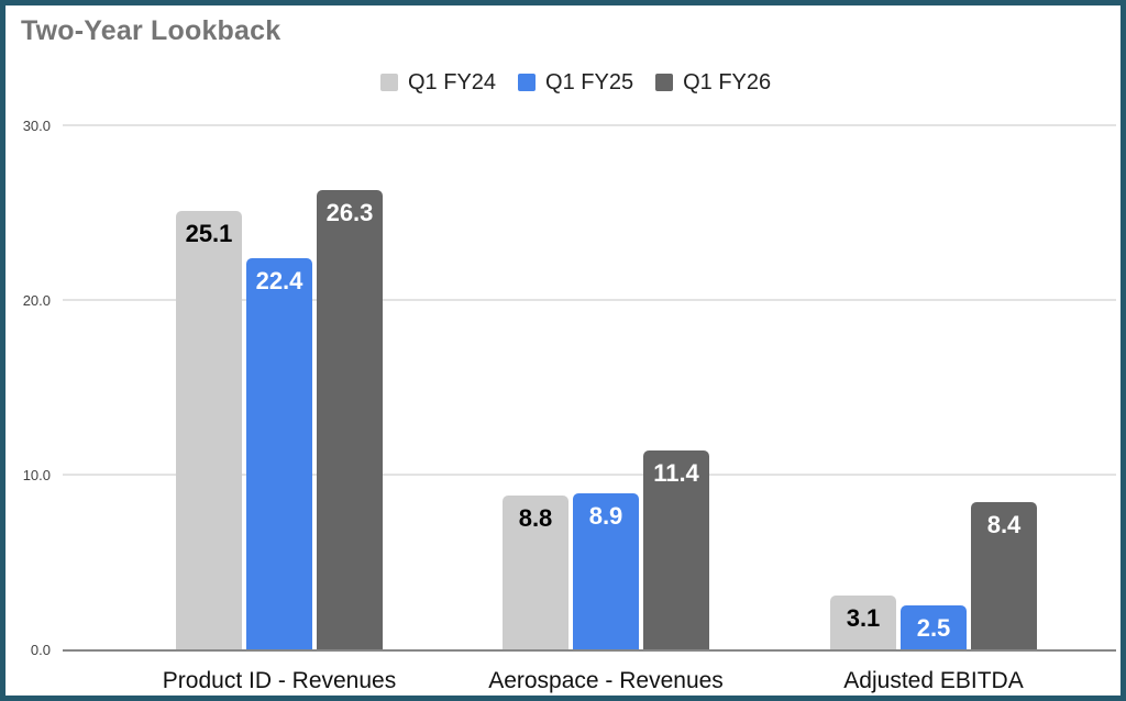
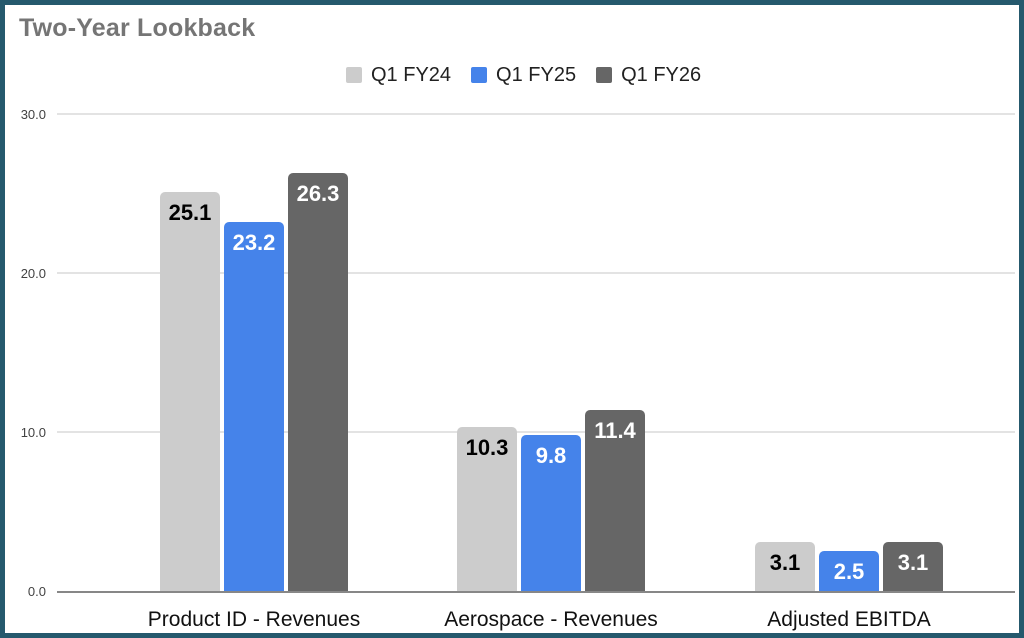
Q1 FY25/Product ID - Revenues: 22.4 -> 23.2
Q1 FY24/Aerospace - Revenues: 8.8 -> 10.3
Q1 FY25/Aerospace - Revenues: 8.9 -> 9.8
Q1 FY26/Adjusted EBITDA: 8.4 -> 3.1
